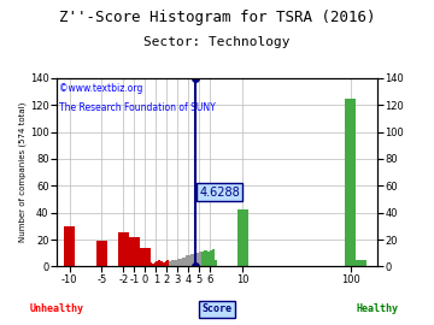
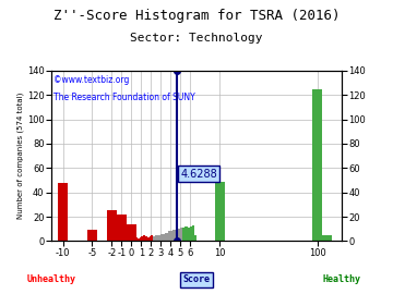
-10: 30 -> 48
-5: 19 -> 9
10: 42 -> 49
